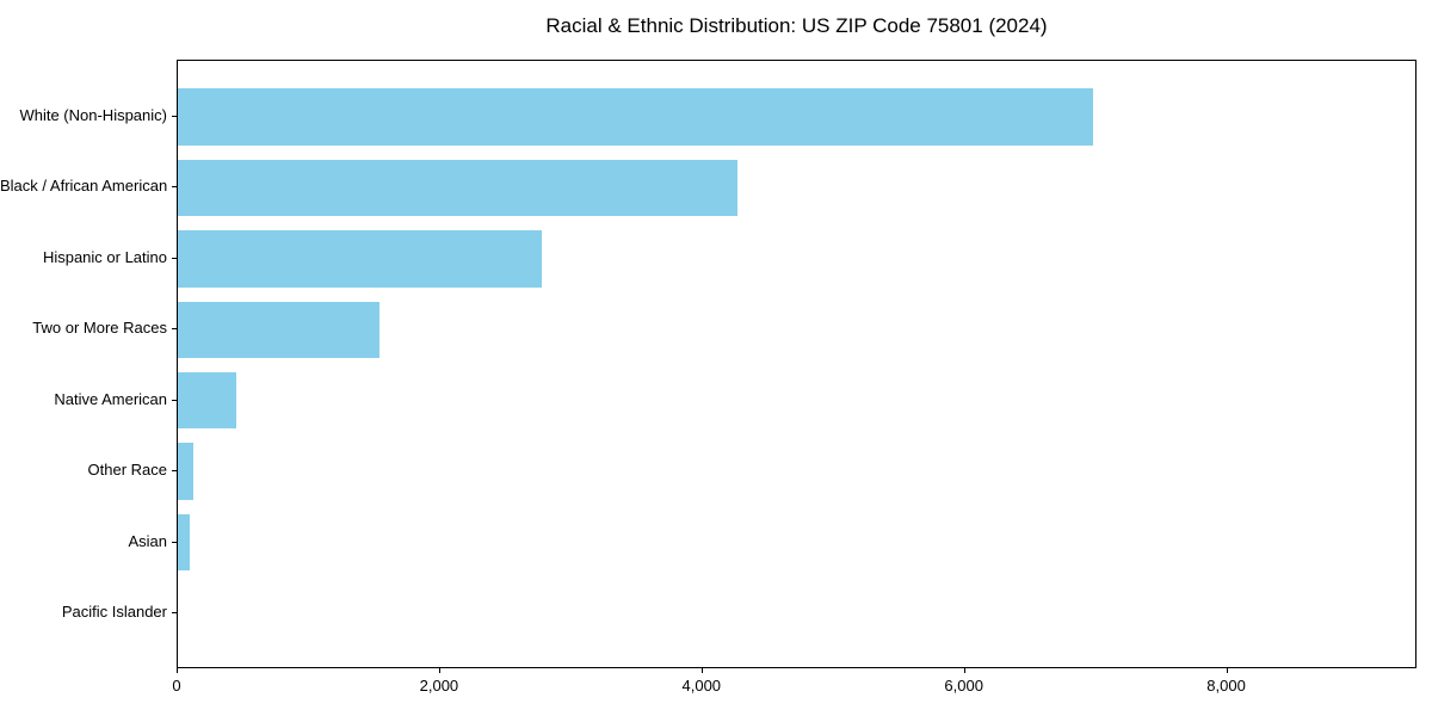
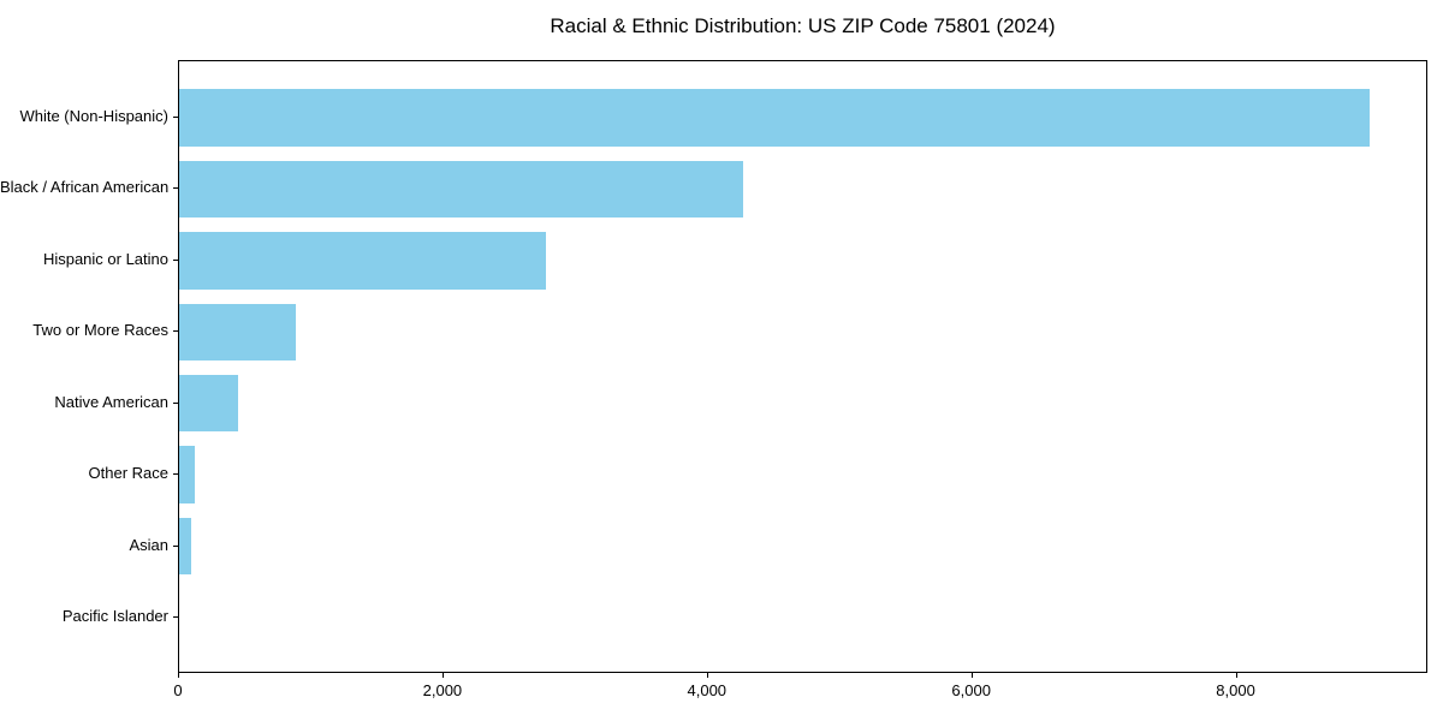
White (Non-Hispanic): 6980 -> 9000
Two or More Races: 1540 -> 880
